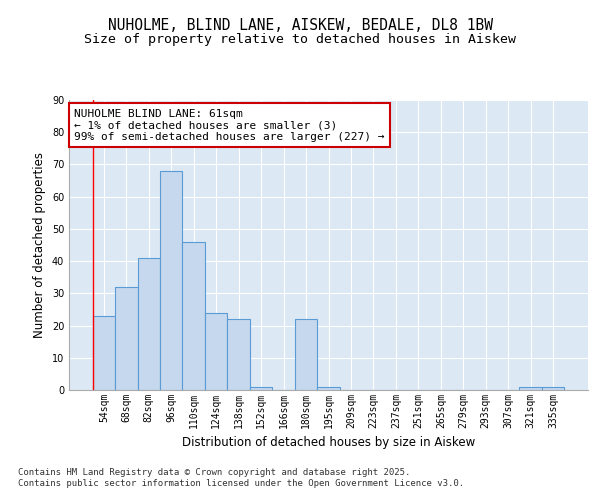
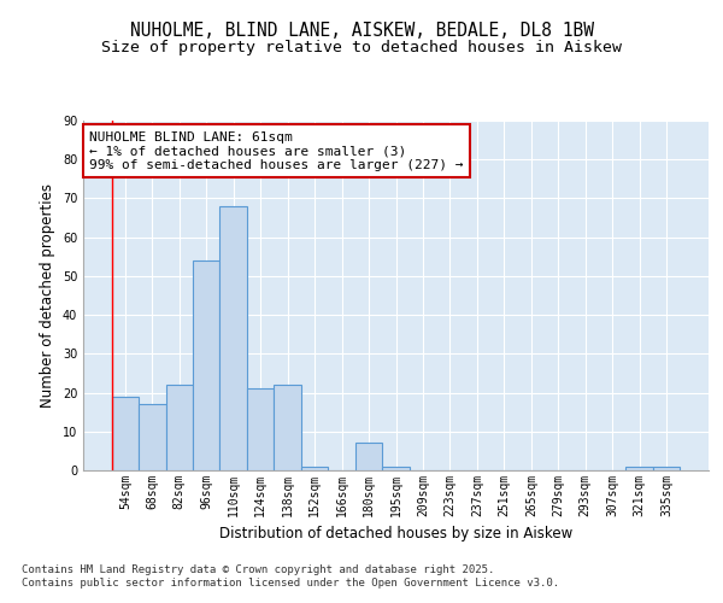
54sqm: 23 -> 19
68sqm: 32 -> 17
82sqm: 41 -> 22
96sqm: 68 -> 54
110sqm: 46 -> 68
124sqm: 24 -> 21
180sqm: 22 -> 7
